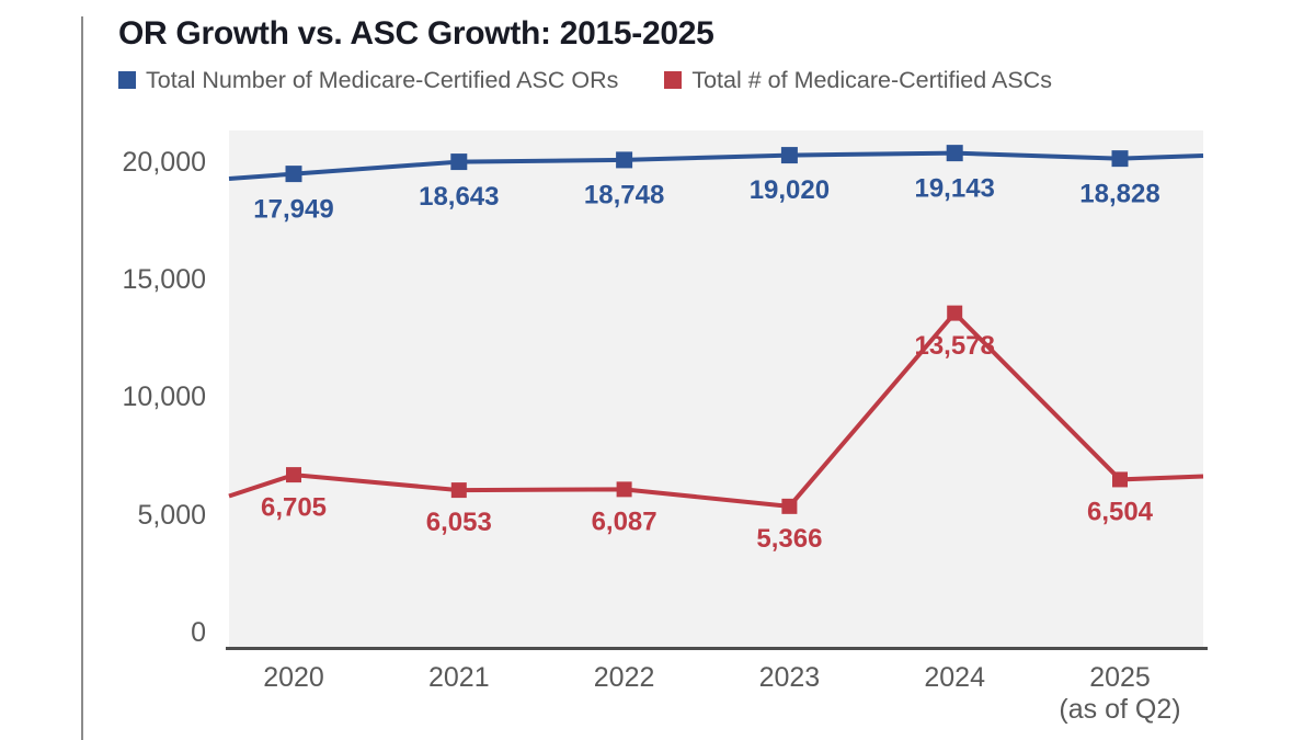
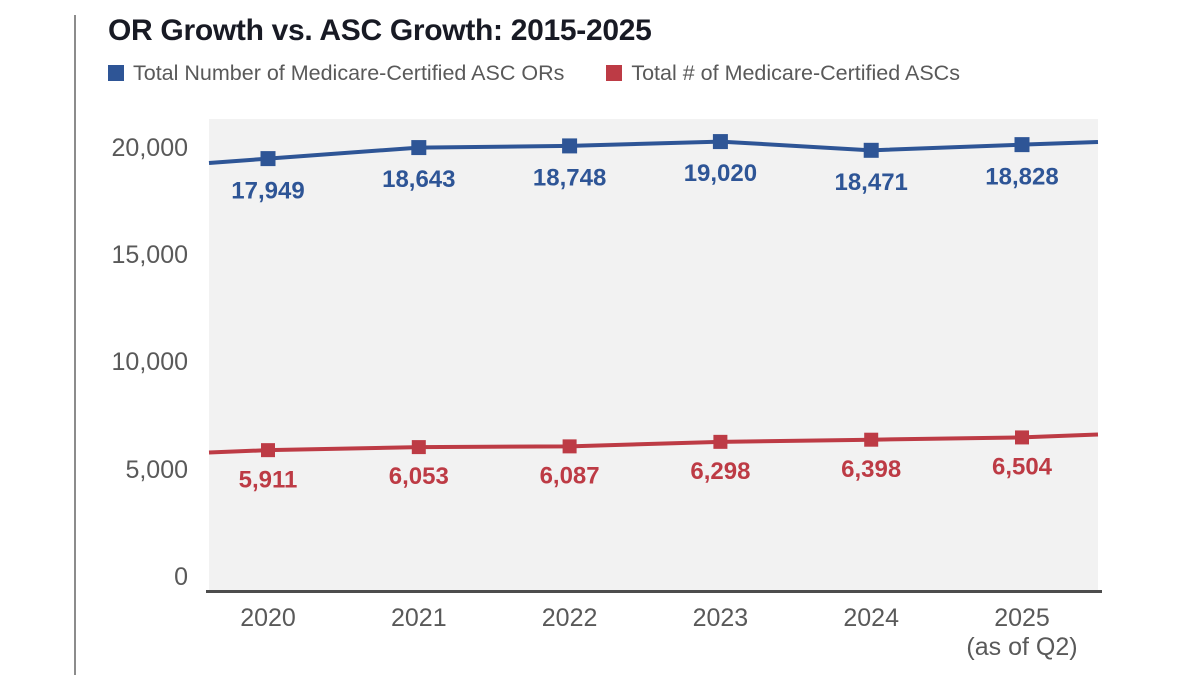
Total # of Medicare-Certified ASCs/2020: 6,705 -> 5,911
Total # of Medicare-Certified ASCs/2023: 5,366 -> 6,298
Total Number of Medicare-Certified ASC ORs/2024: 19,143 -> 18,471
Total # of Medicare-Certified ASCs/2024: 13,578 -> 6,398
